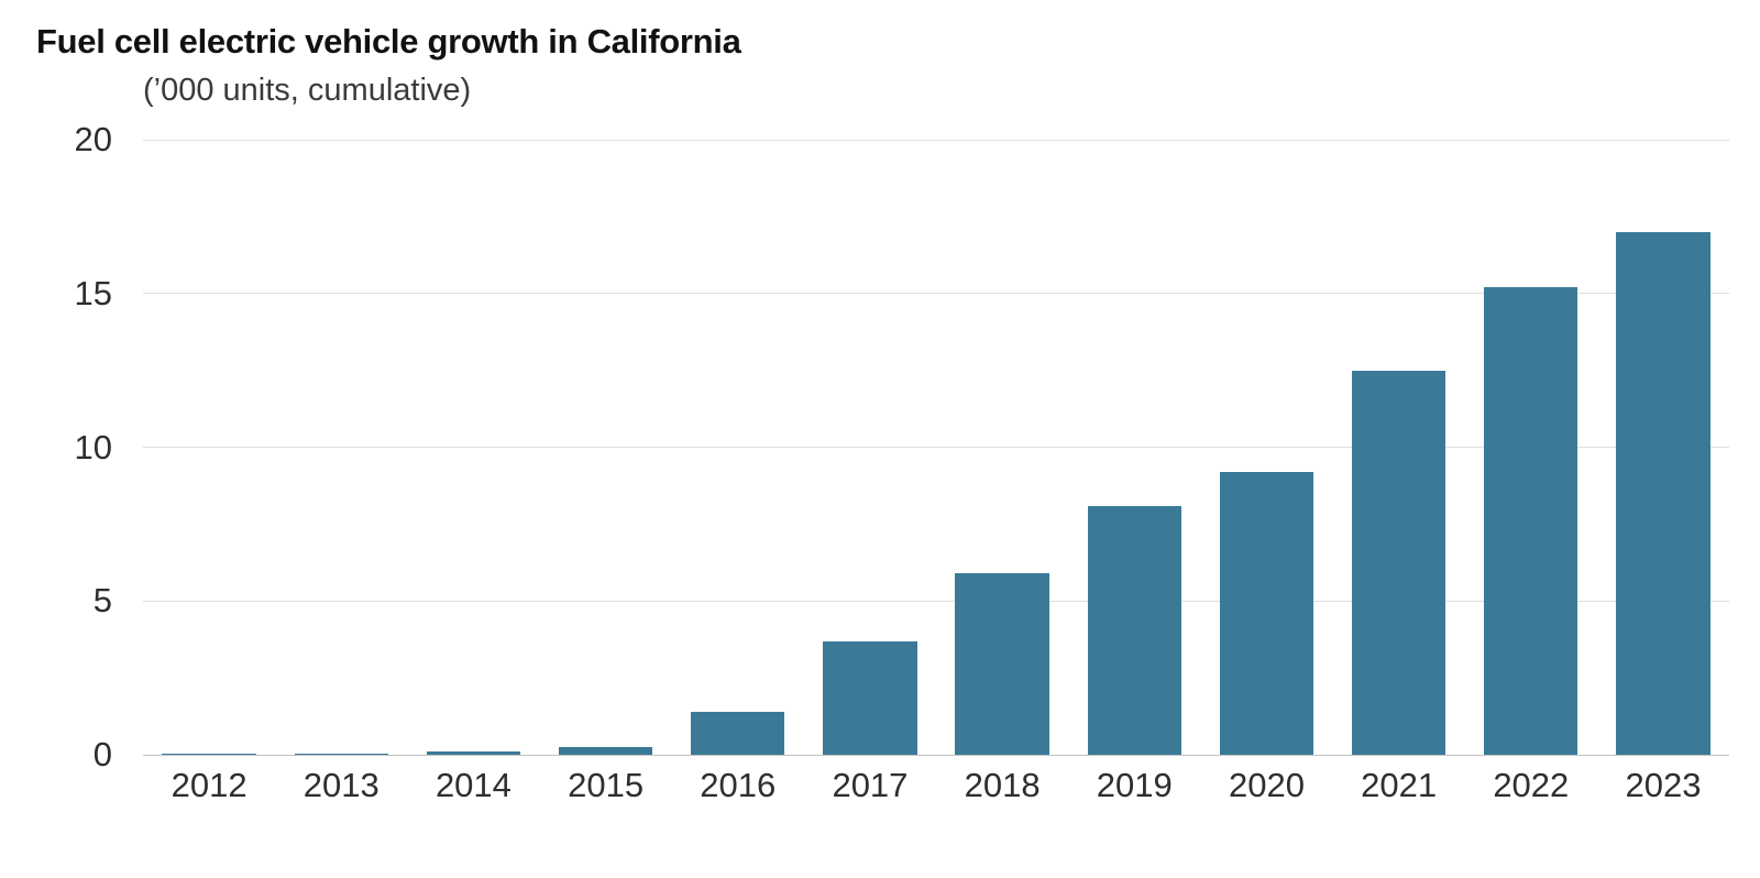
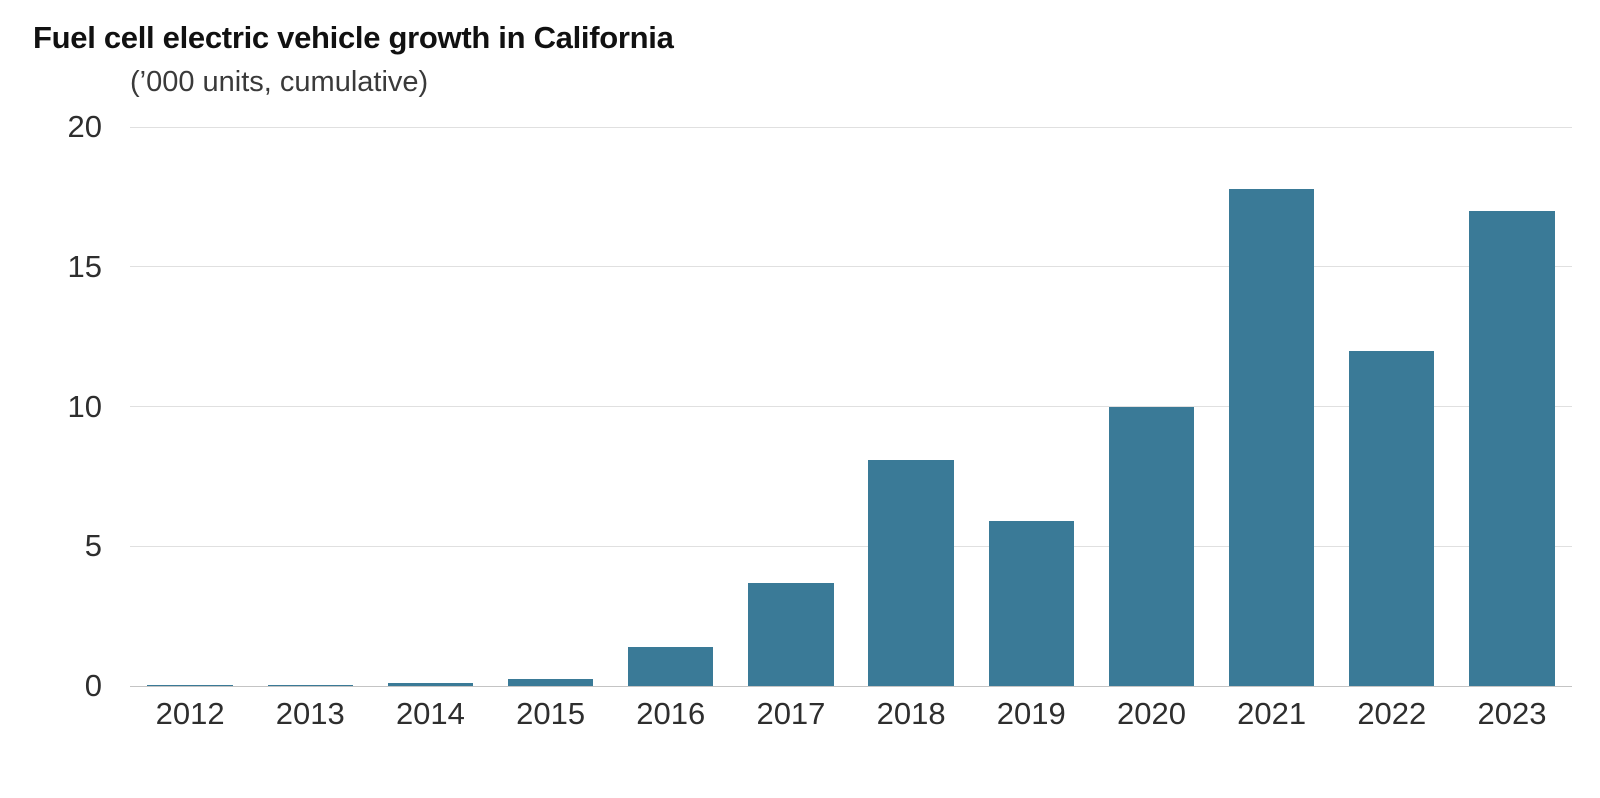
2018: 5.9 -> 8.1
2019: 8.1 -> 5.9
2020: 9.2 -> 10.0
2021: 12.5 -> 17.8
2022: 15.2 -> 12.0
